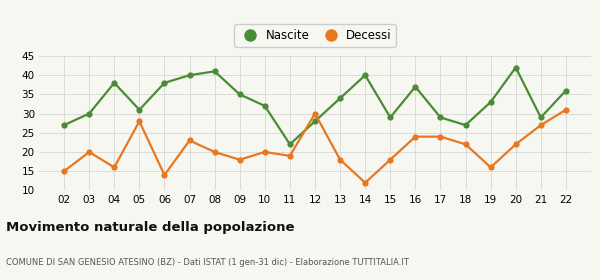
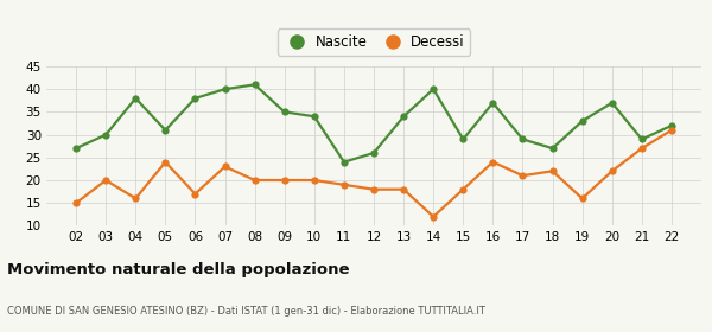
Decessi/05: 28 -> 24
Decessi/06: 14 -> 17
Decessi/09: 18 -> 20
Nascite/10: 32 -> 34
Nascite/11: 22 -> 24
Nascite/12: 28 -> 26
Decessi/12: 30 -> 18
Decessi/17: 24 -> 21
Nascite/20: 42 -> 37
Nascite/22: 36 -> 32
